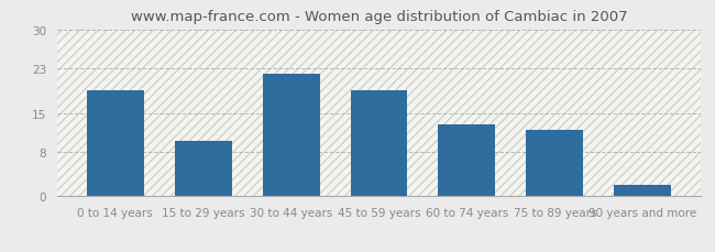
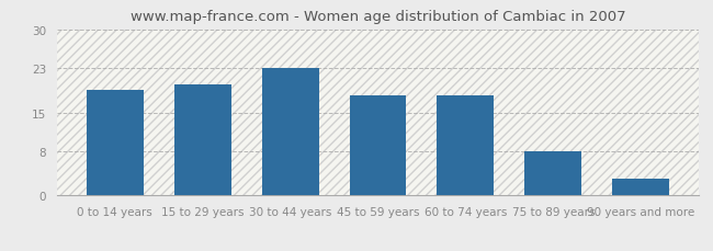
15 to 29 years: 10 -> 20
30 to 44 years: 22 -> 23
45 to 59 years: 19 -> 18
60 to 74 years: 13 -> 18
75 to 89 years: 12 -> 8
90 years and more: 2 -> 3
